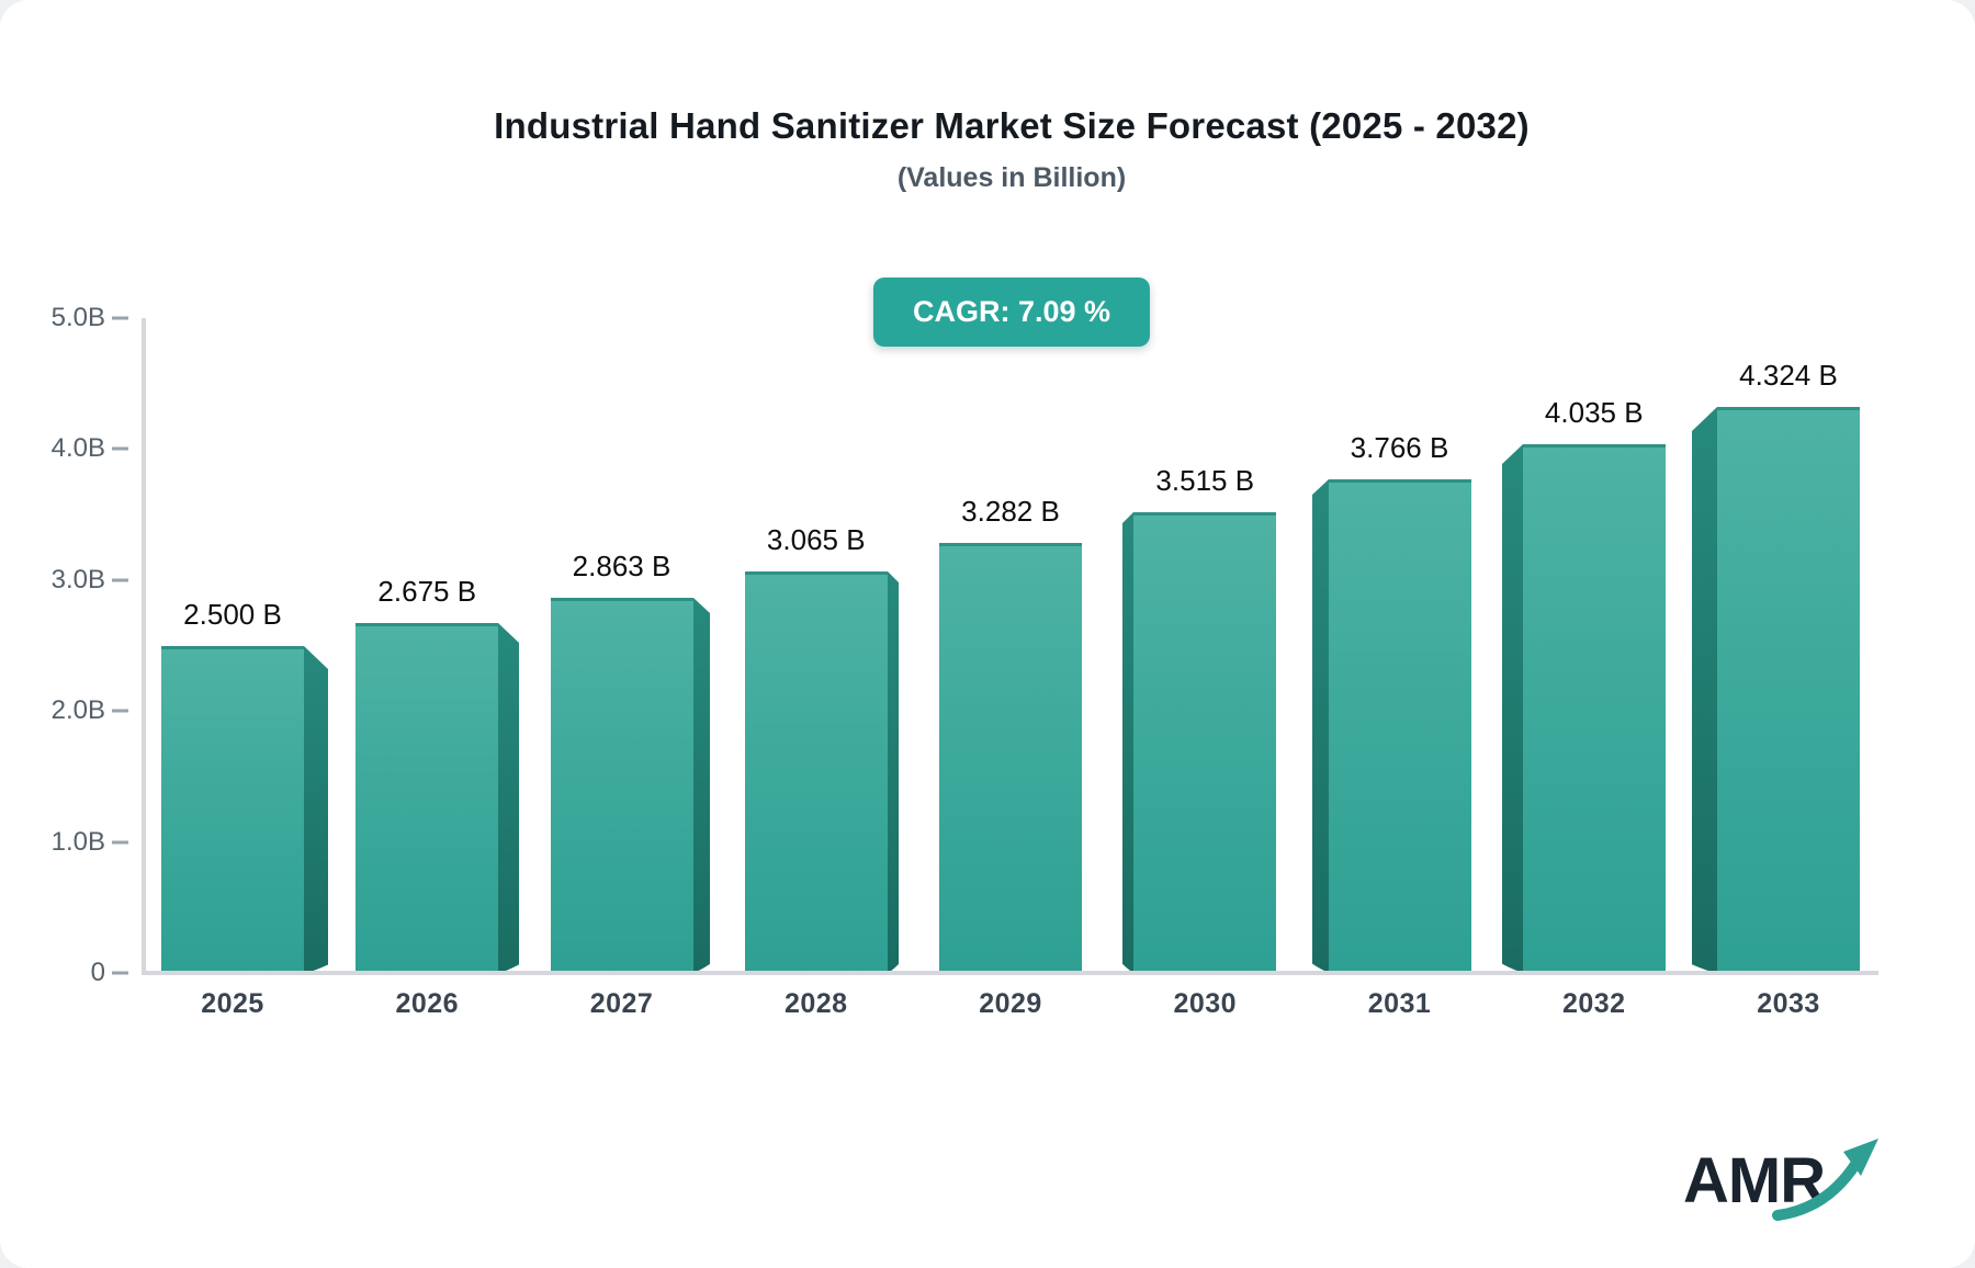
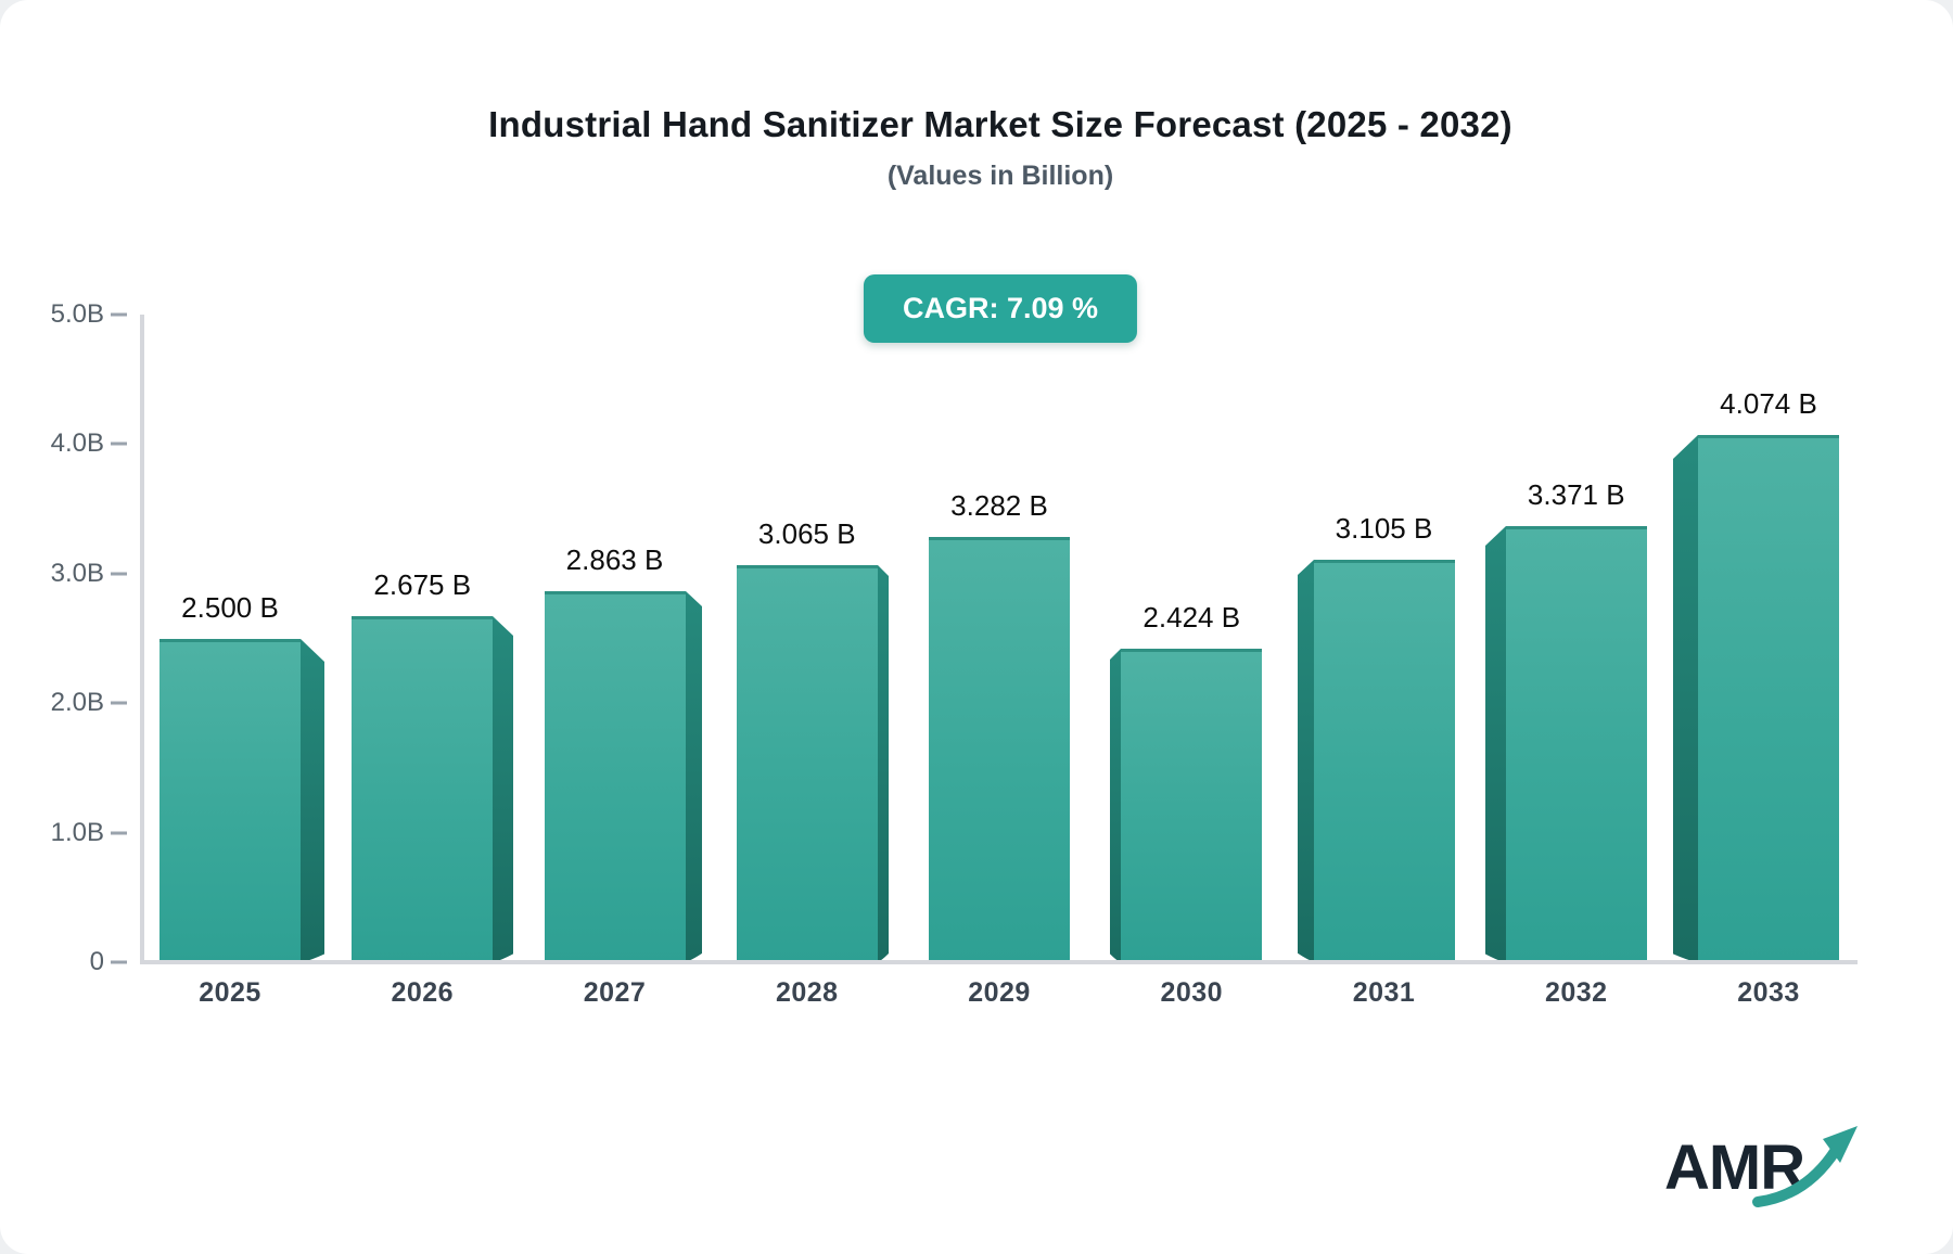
2030: 3.515 -> 2.424
2031: 3.766 -> 3.105
2032: 4.035 -> 3.371
2033: 4.324 -> 4.074
